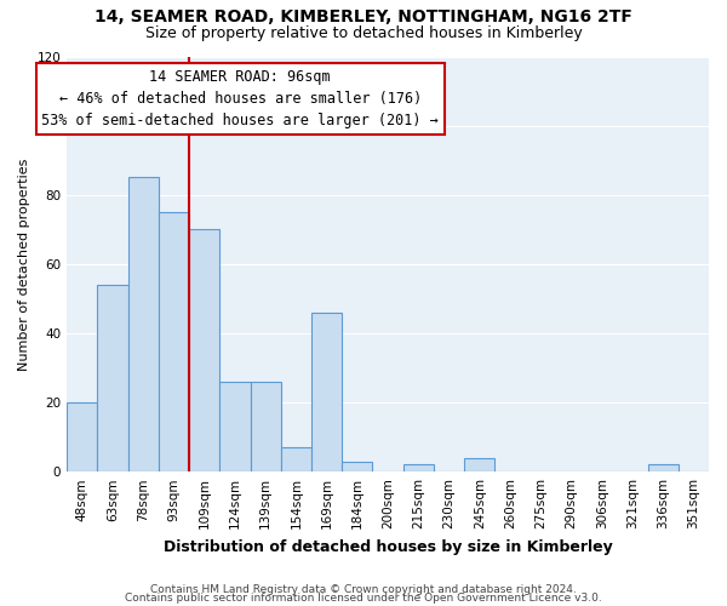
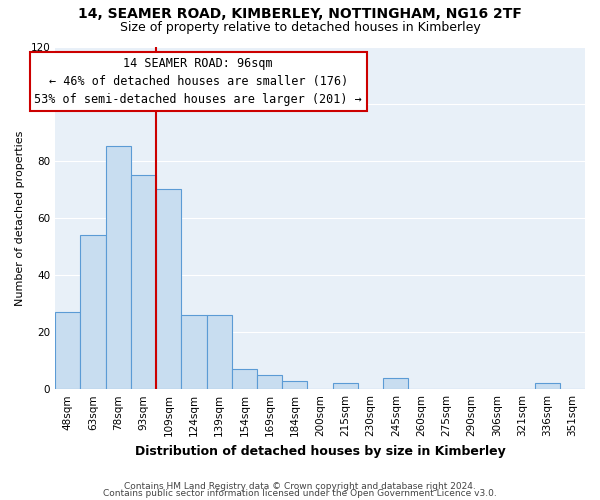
48sqm: 20 -> 27
169sqm: 46 -> 5
